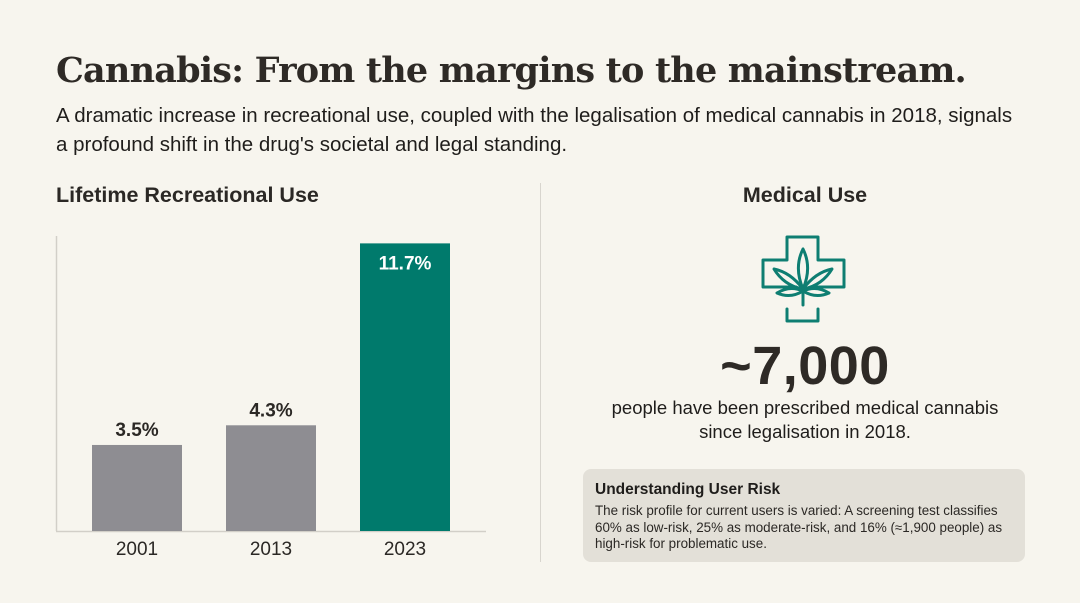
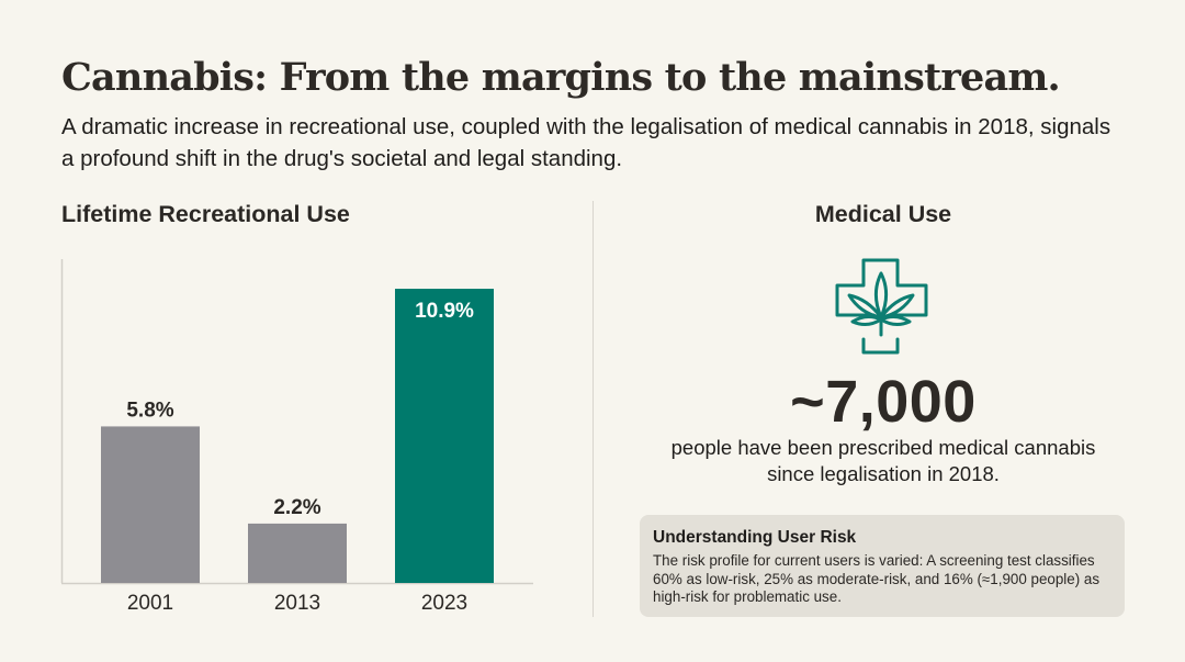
2001: 3.5% -> 5.8%
2013: 4.3% -> 2.2%
2023: 11.7% -> 10.9%
